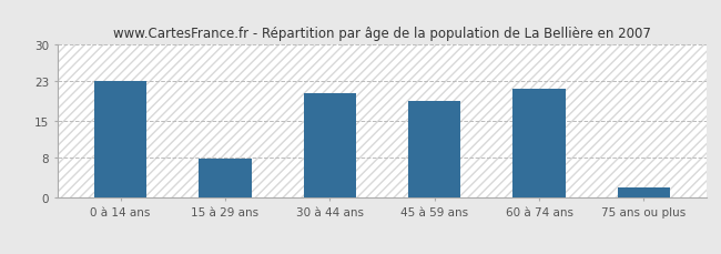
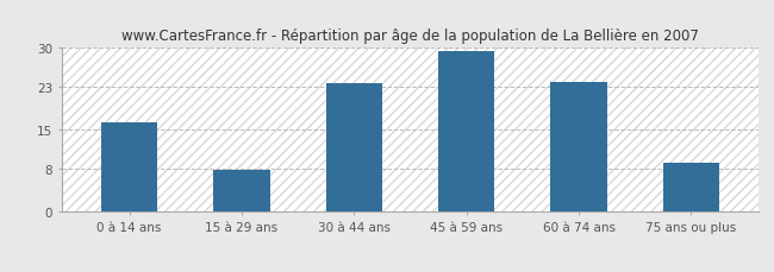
0 à 14 ans: 23.0 -> 16.5
30 à 44 ans: 20.5 -> 23.5
45 à 59 ans: 19.0 -> 29.5
60 à 74 ans: 21.5 -> 23.8
75 ans ou plus: 2.0 -> 9.0
